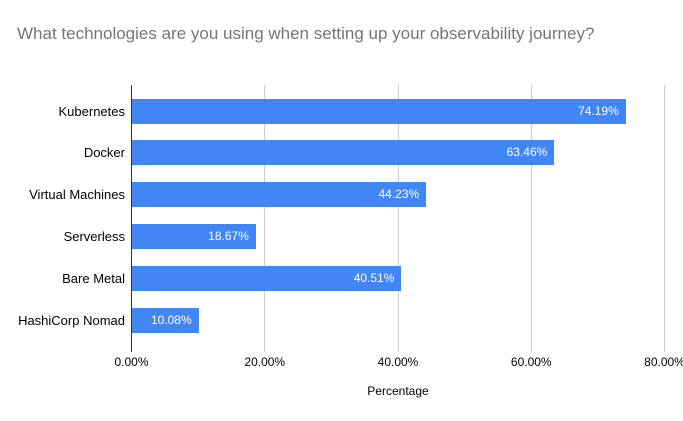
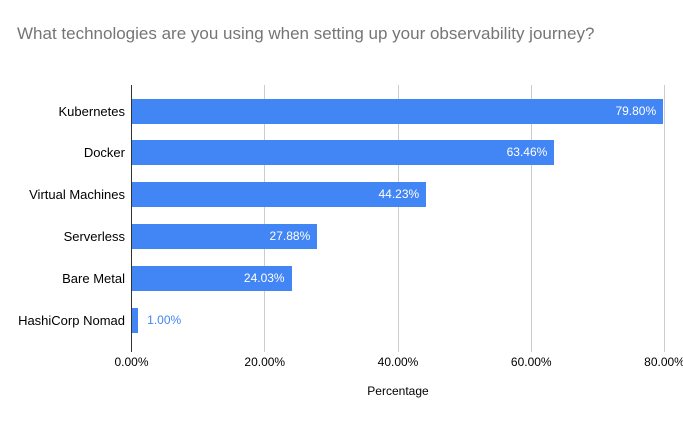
Kubernetes: 74.19% -> 79.80%
Serverless: 18.67% -> 27.88%
Bare Metal: 40.51% -> 24.03%
HashiCorp Nomad: 10.08% -> 1.00%
